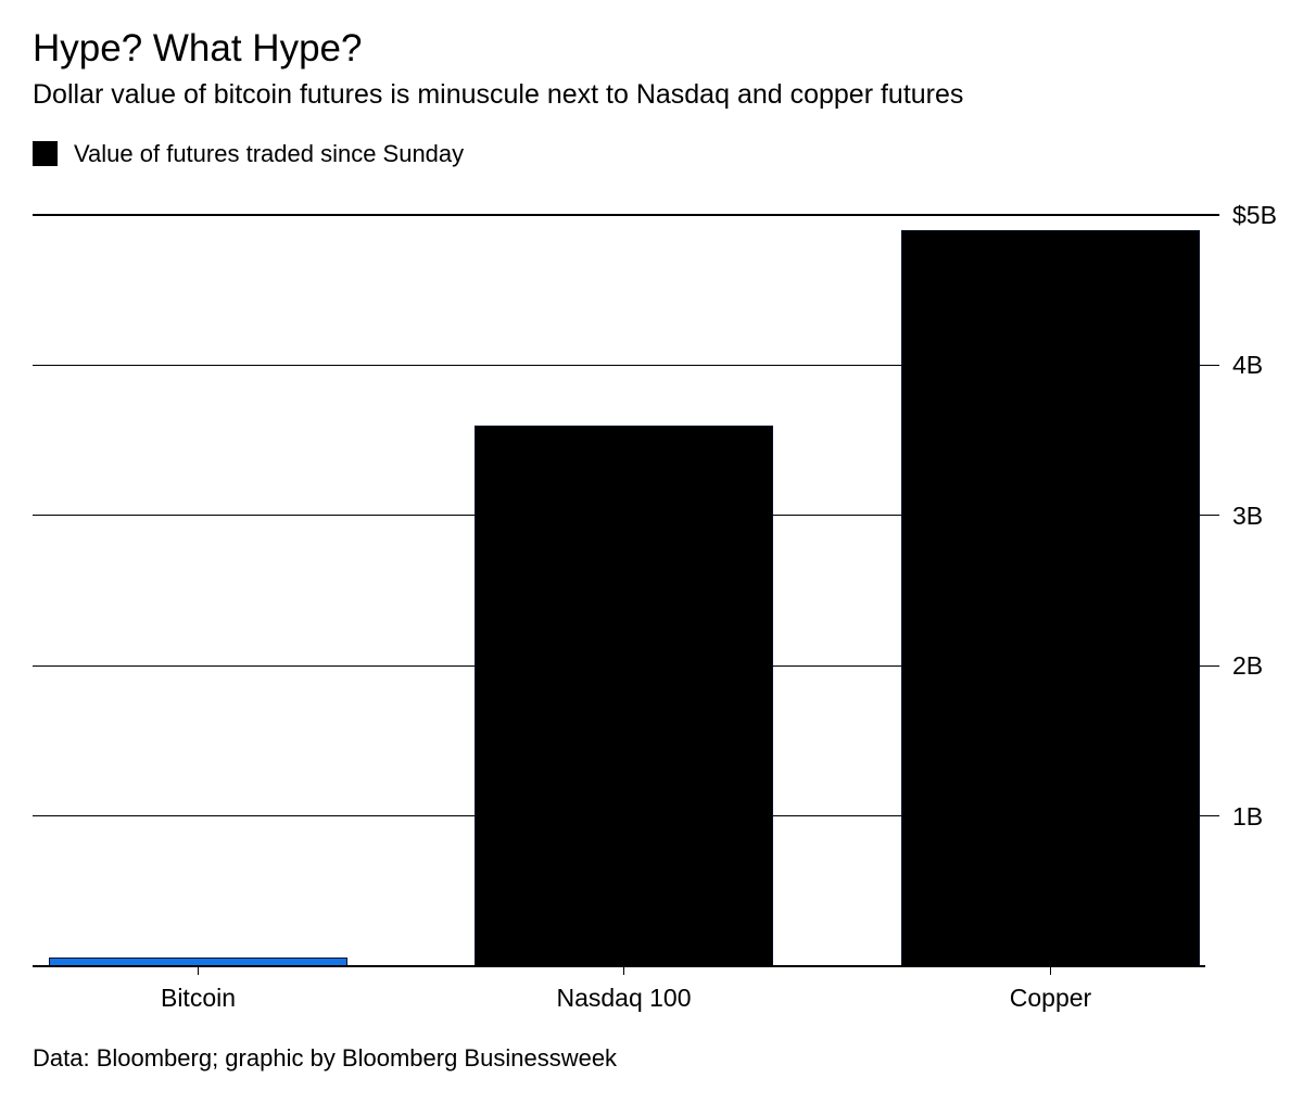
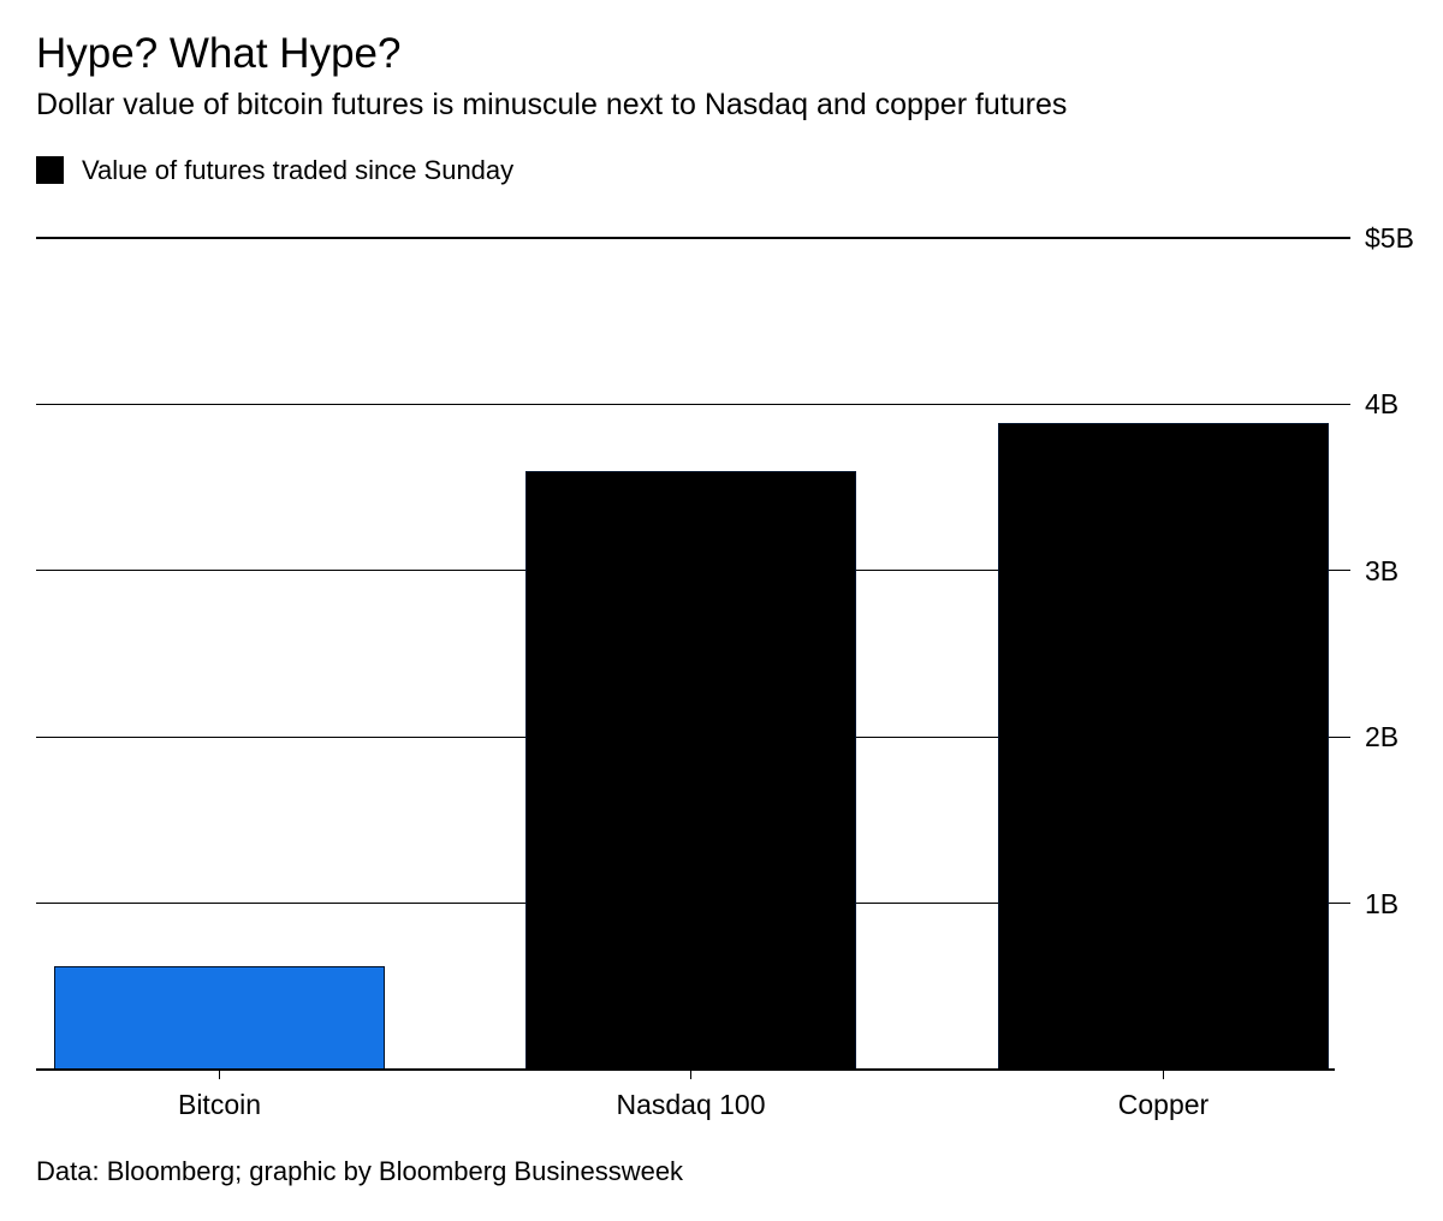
Bitcoin: $0.06B -> $0.62B
Copper: $4.90B -> $3.89B
